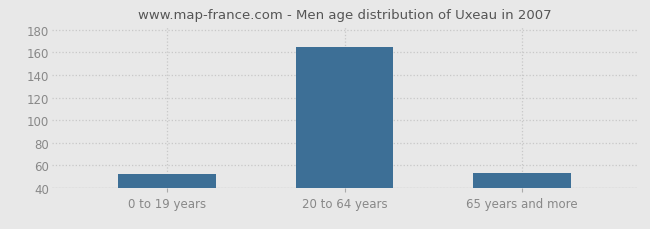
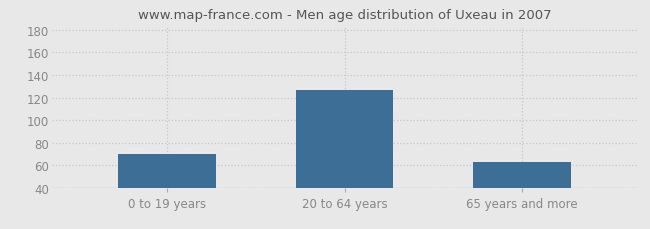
0 to 19 years: 52 -> 70
20 to 64 years: 165 -> 127
65 years and more: 53 -> 63
